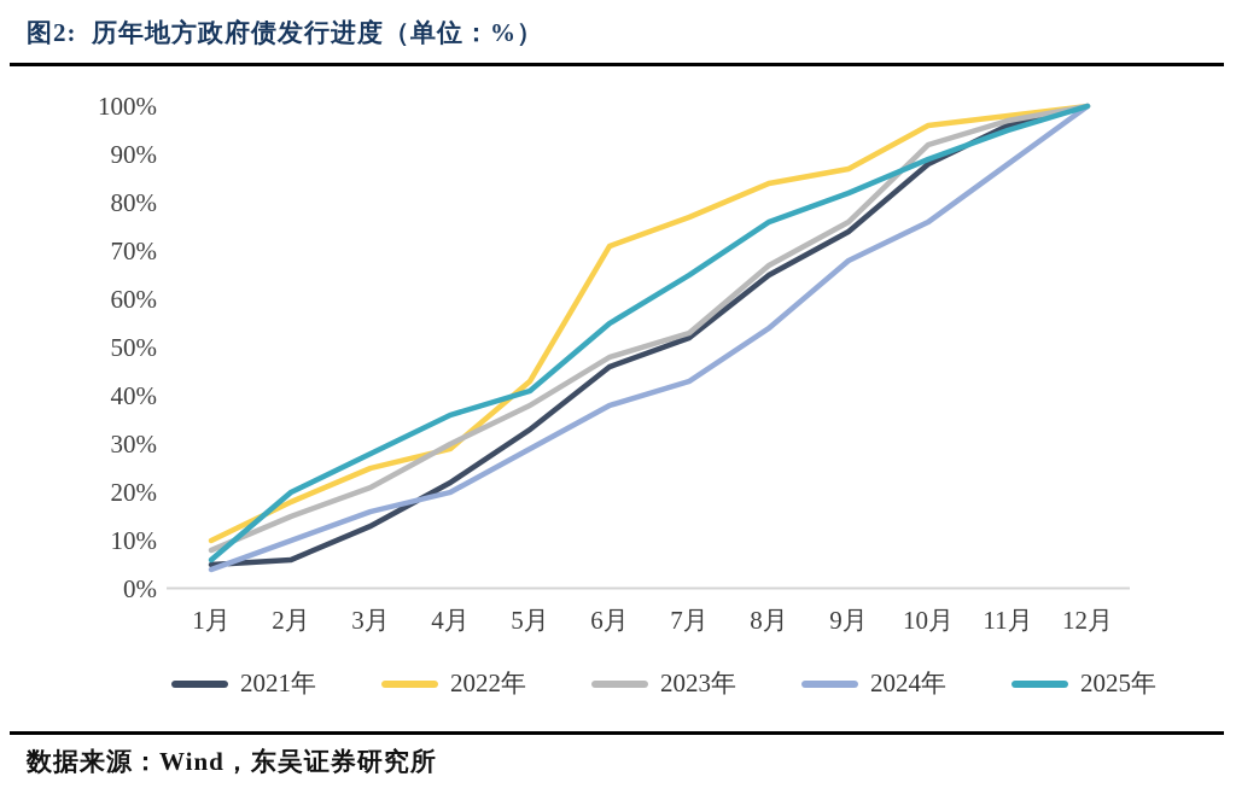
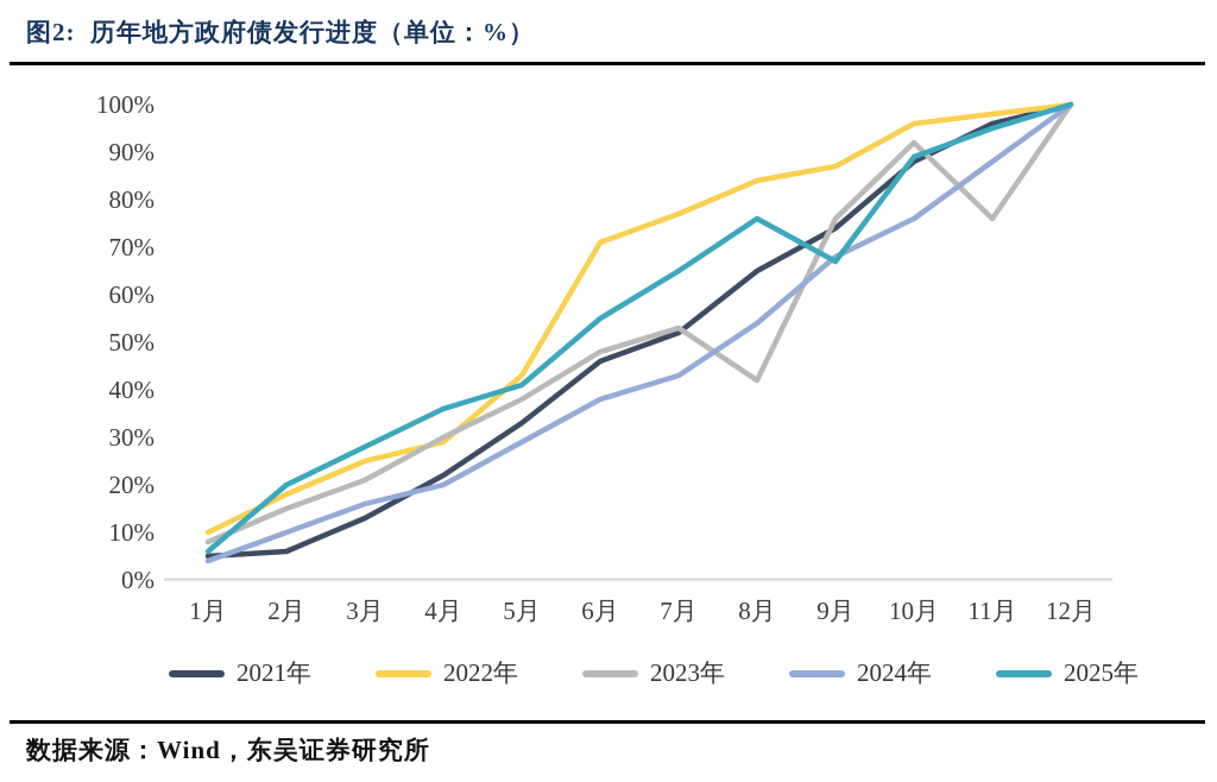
2023年/8月: 67% -> 42%
2025年/9月: 82% -> 67%
2023年/11月: 97% -> 76%
